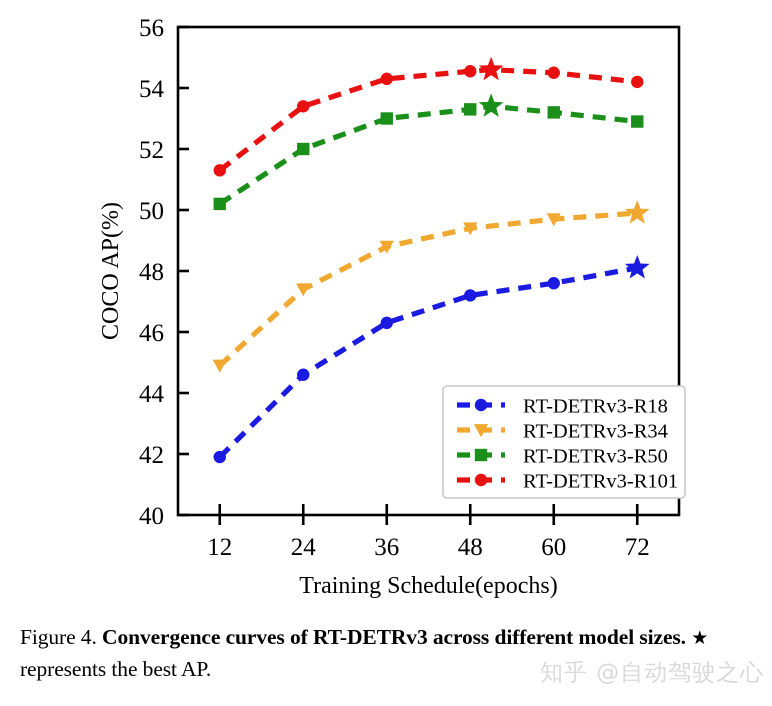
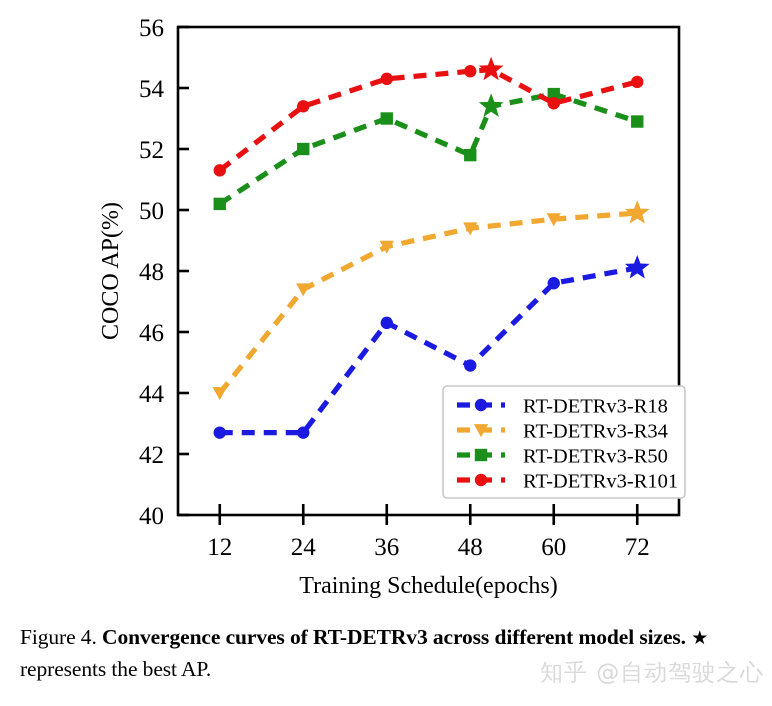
RT-DETRv3-R18/12: 41.9 -> 42.7
RT-DETRv3-R34/12: 44.9 -> 44.0
RT-DETRv3-R18/24: 44.6 -> 42.7
RT-DETRv3-R18/48: 47.2 -> 44.9
RT-DETRv3-R50/48: 53.3 -> 51.8
RT-DETRv3-R50/60: 53.2 -> 53.8
RT-DETRv3-R101/60: 54.5 -> 53.5
